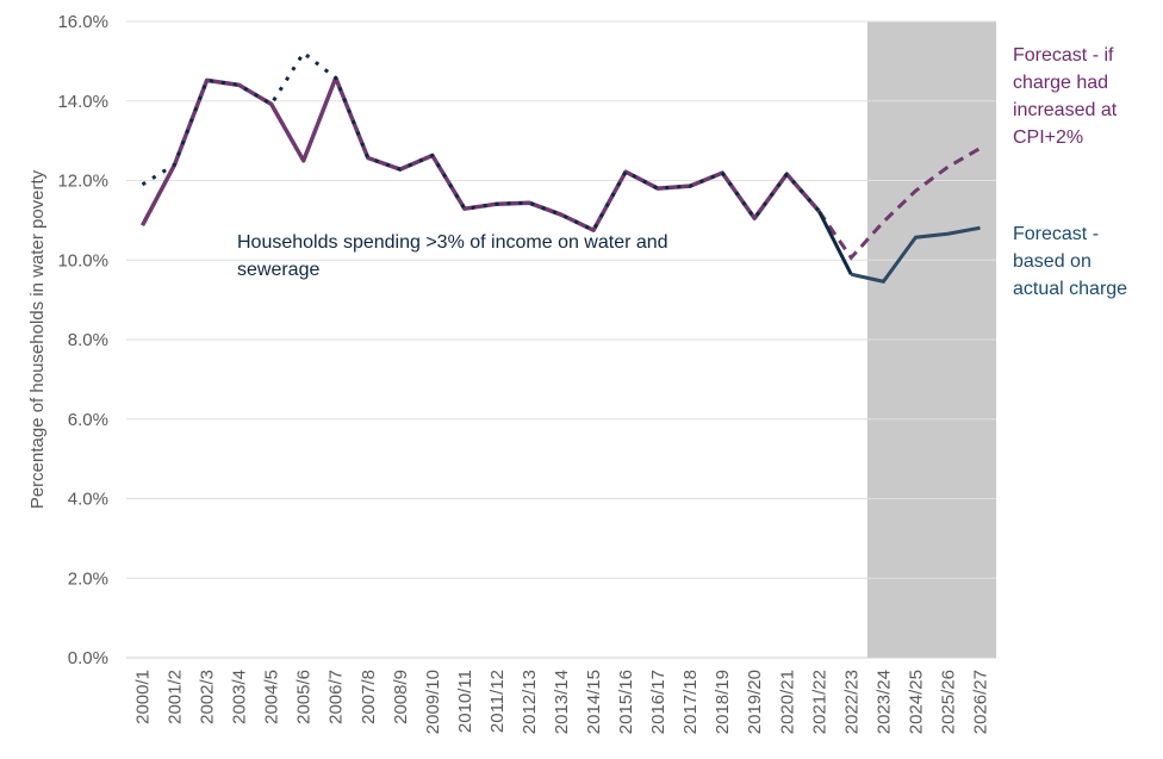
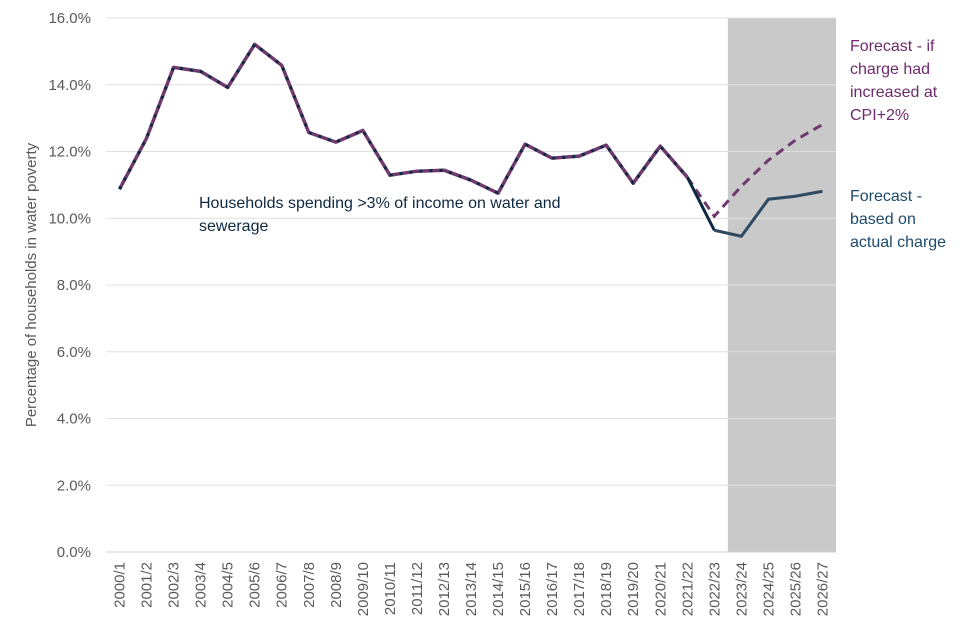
Forecast - based on actual charge/2000/1: 11.9% -> 10.9%
Forecast - if charge had increased at CPI+2%/2005/6: 12.5% -> 15.2%
